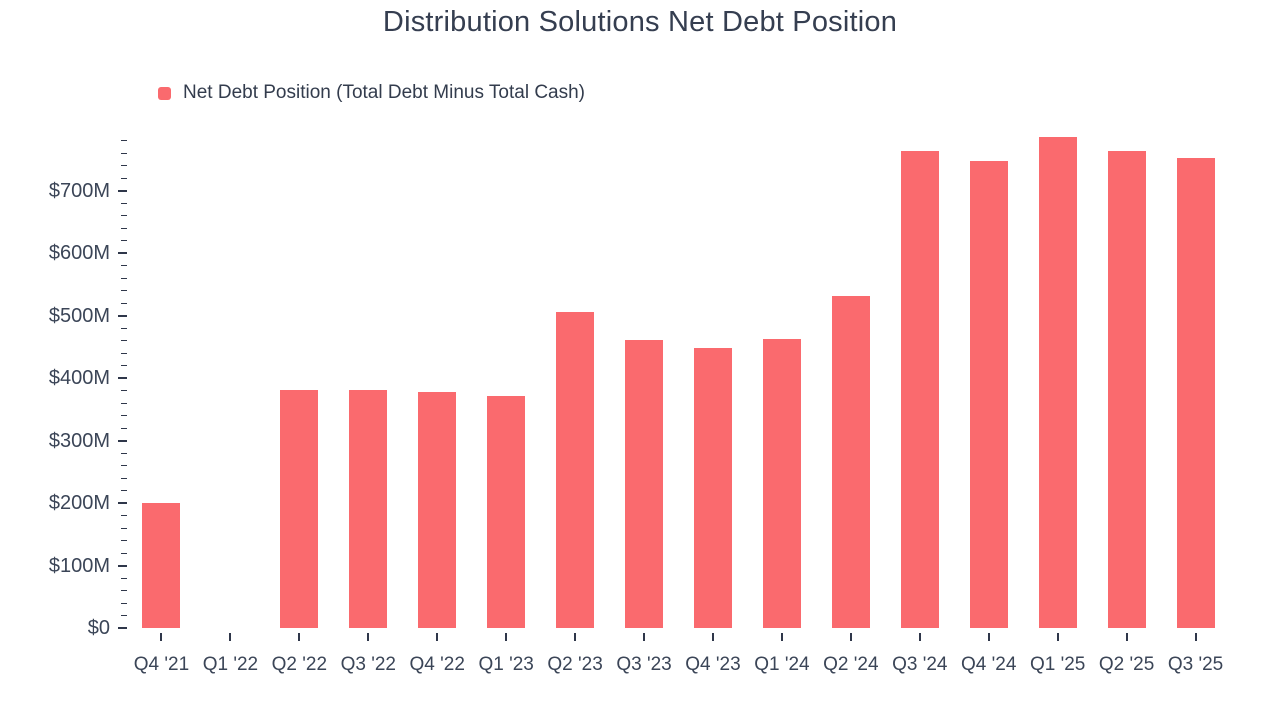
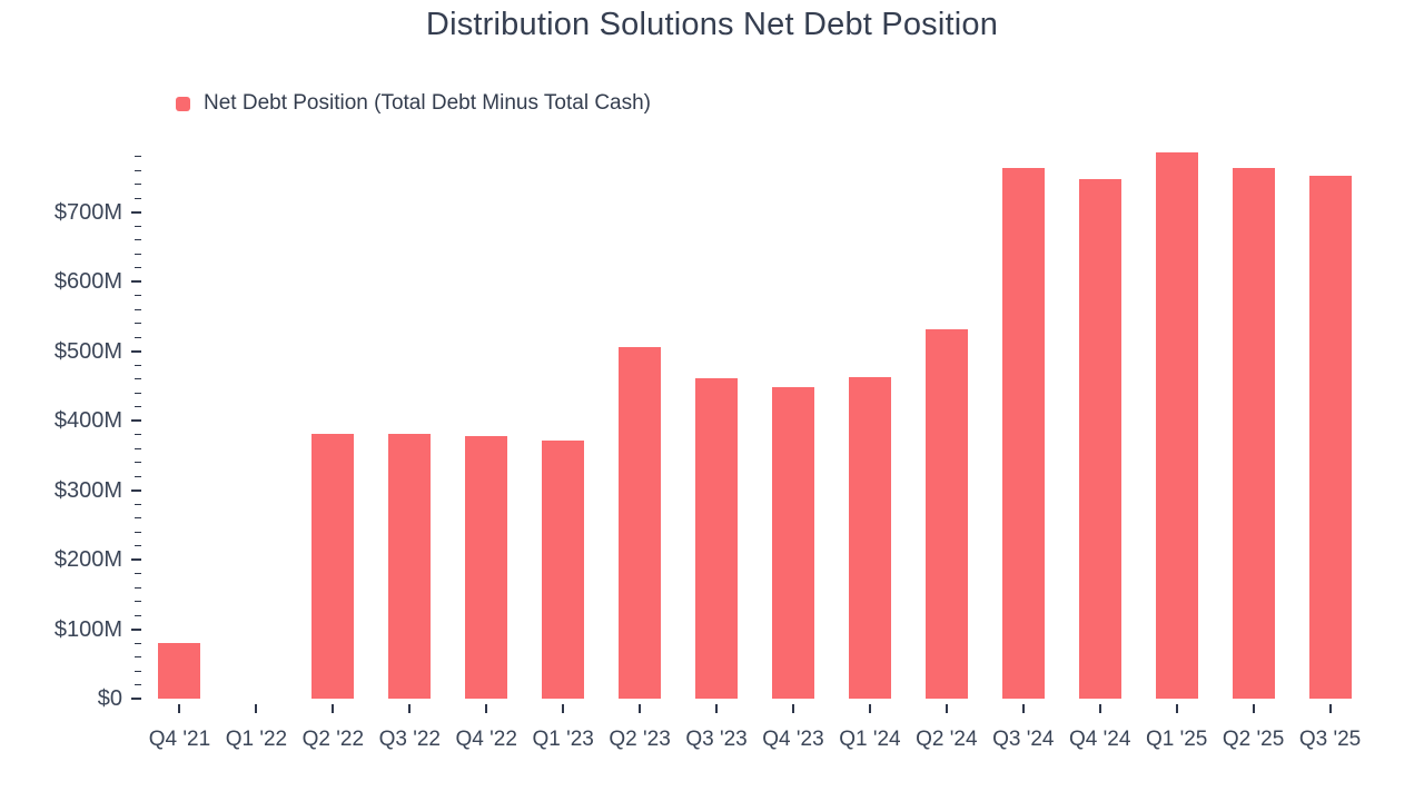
Q4 '21: $200M -> $80M
